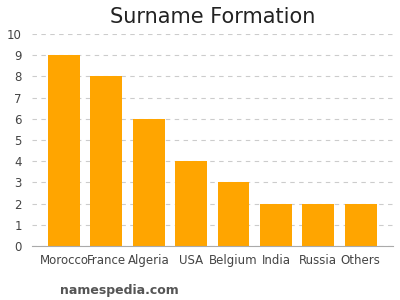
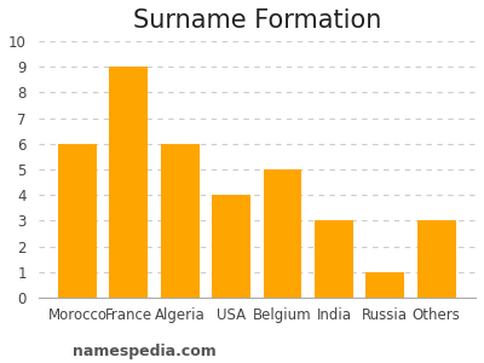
Morocco: 9 -> 6
France: 8 -> 9
Belgium: 3 -> 5
India: 2 -> 3
Russia: 2 -> 1
Others: 2 -> 3
